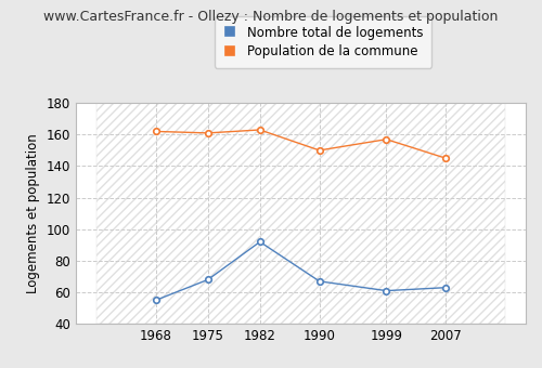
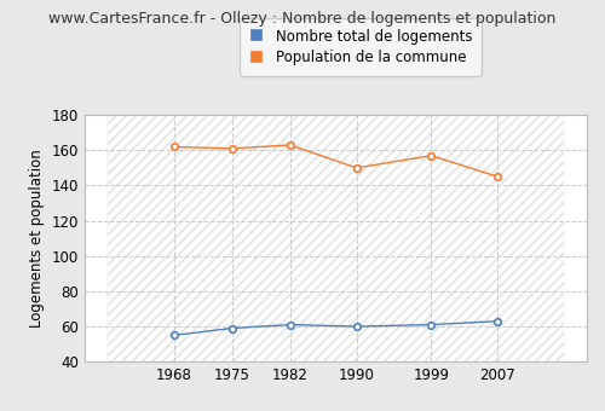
Nombre total de logements/1975: 68 -> 59
Nombre total de logements/1982: 92 -> 61
Nombre total de logements/1990: 67 -> 60
